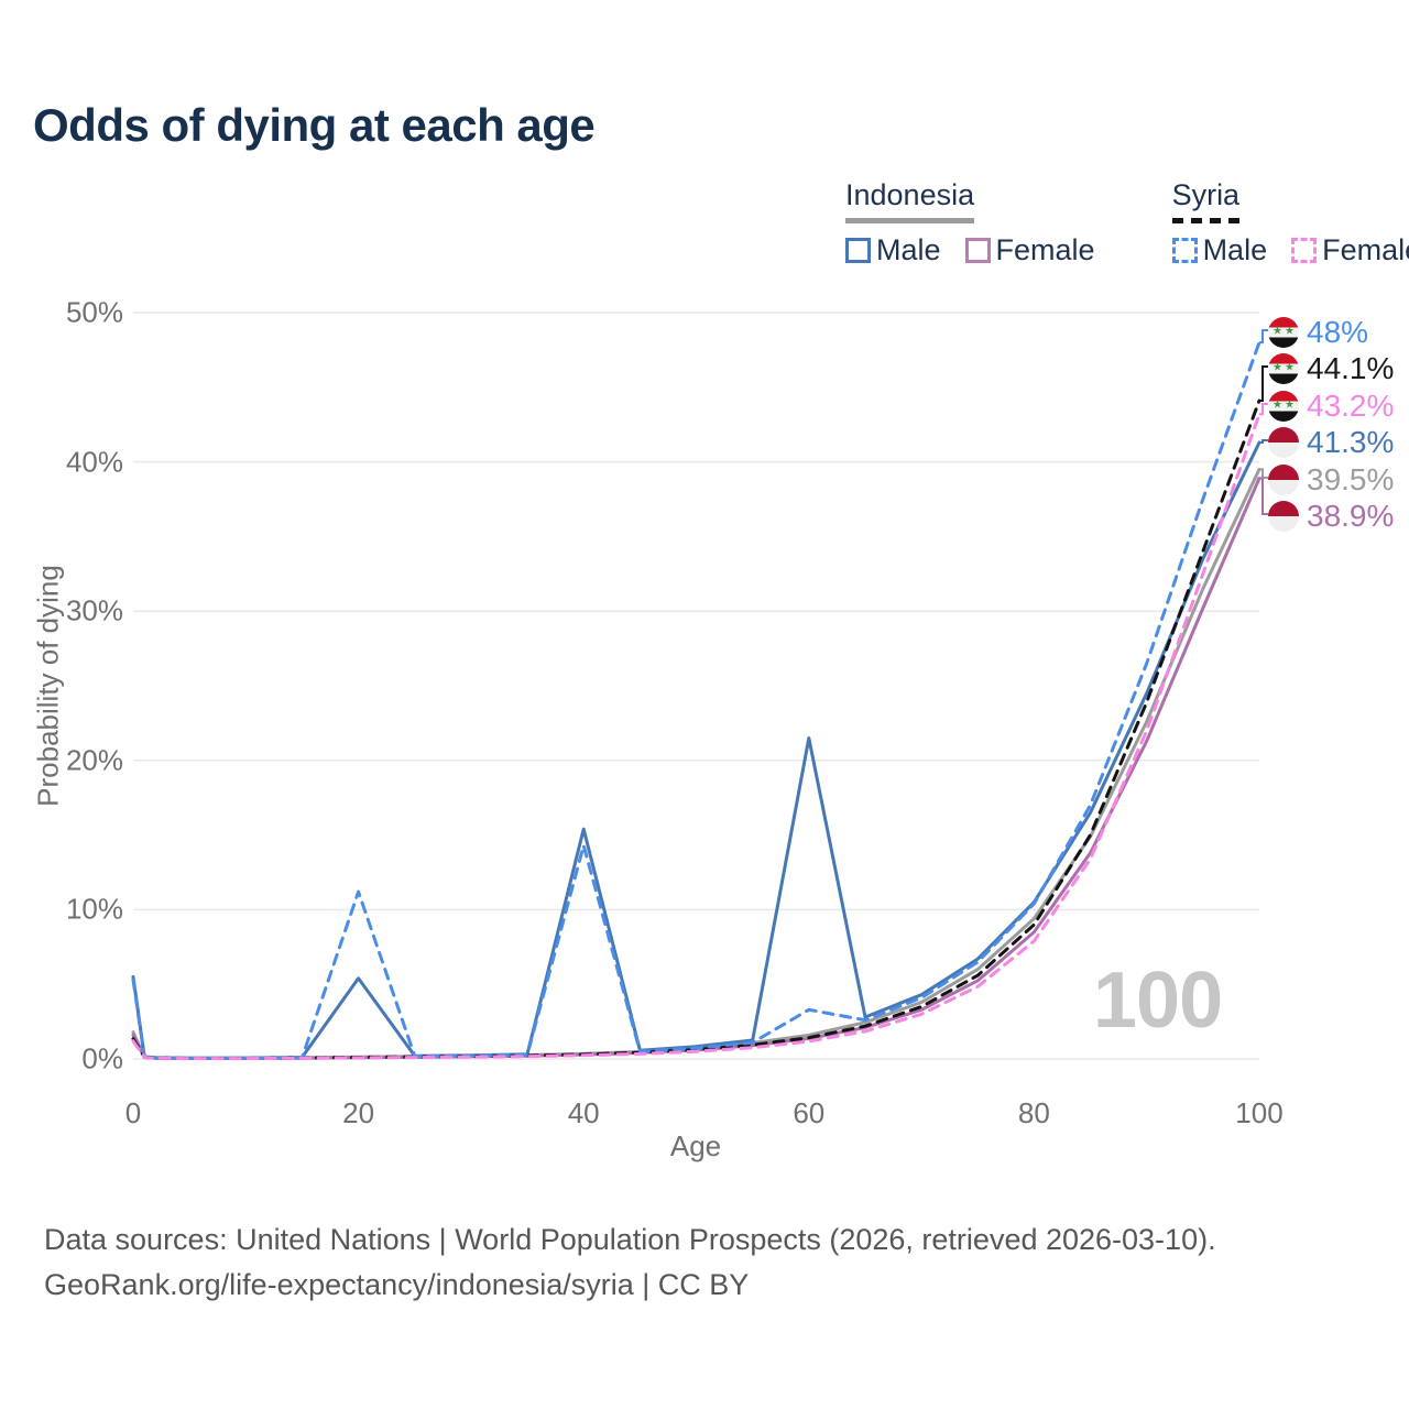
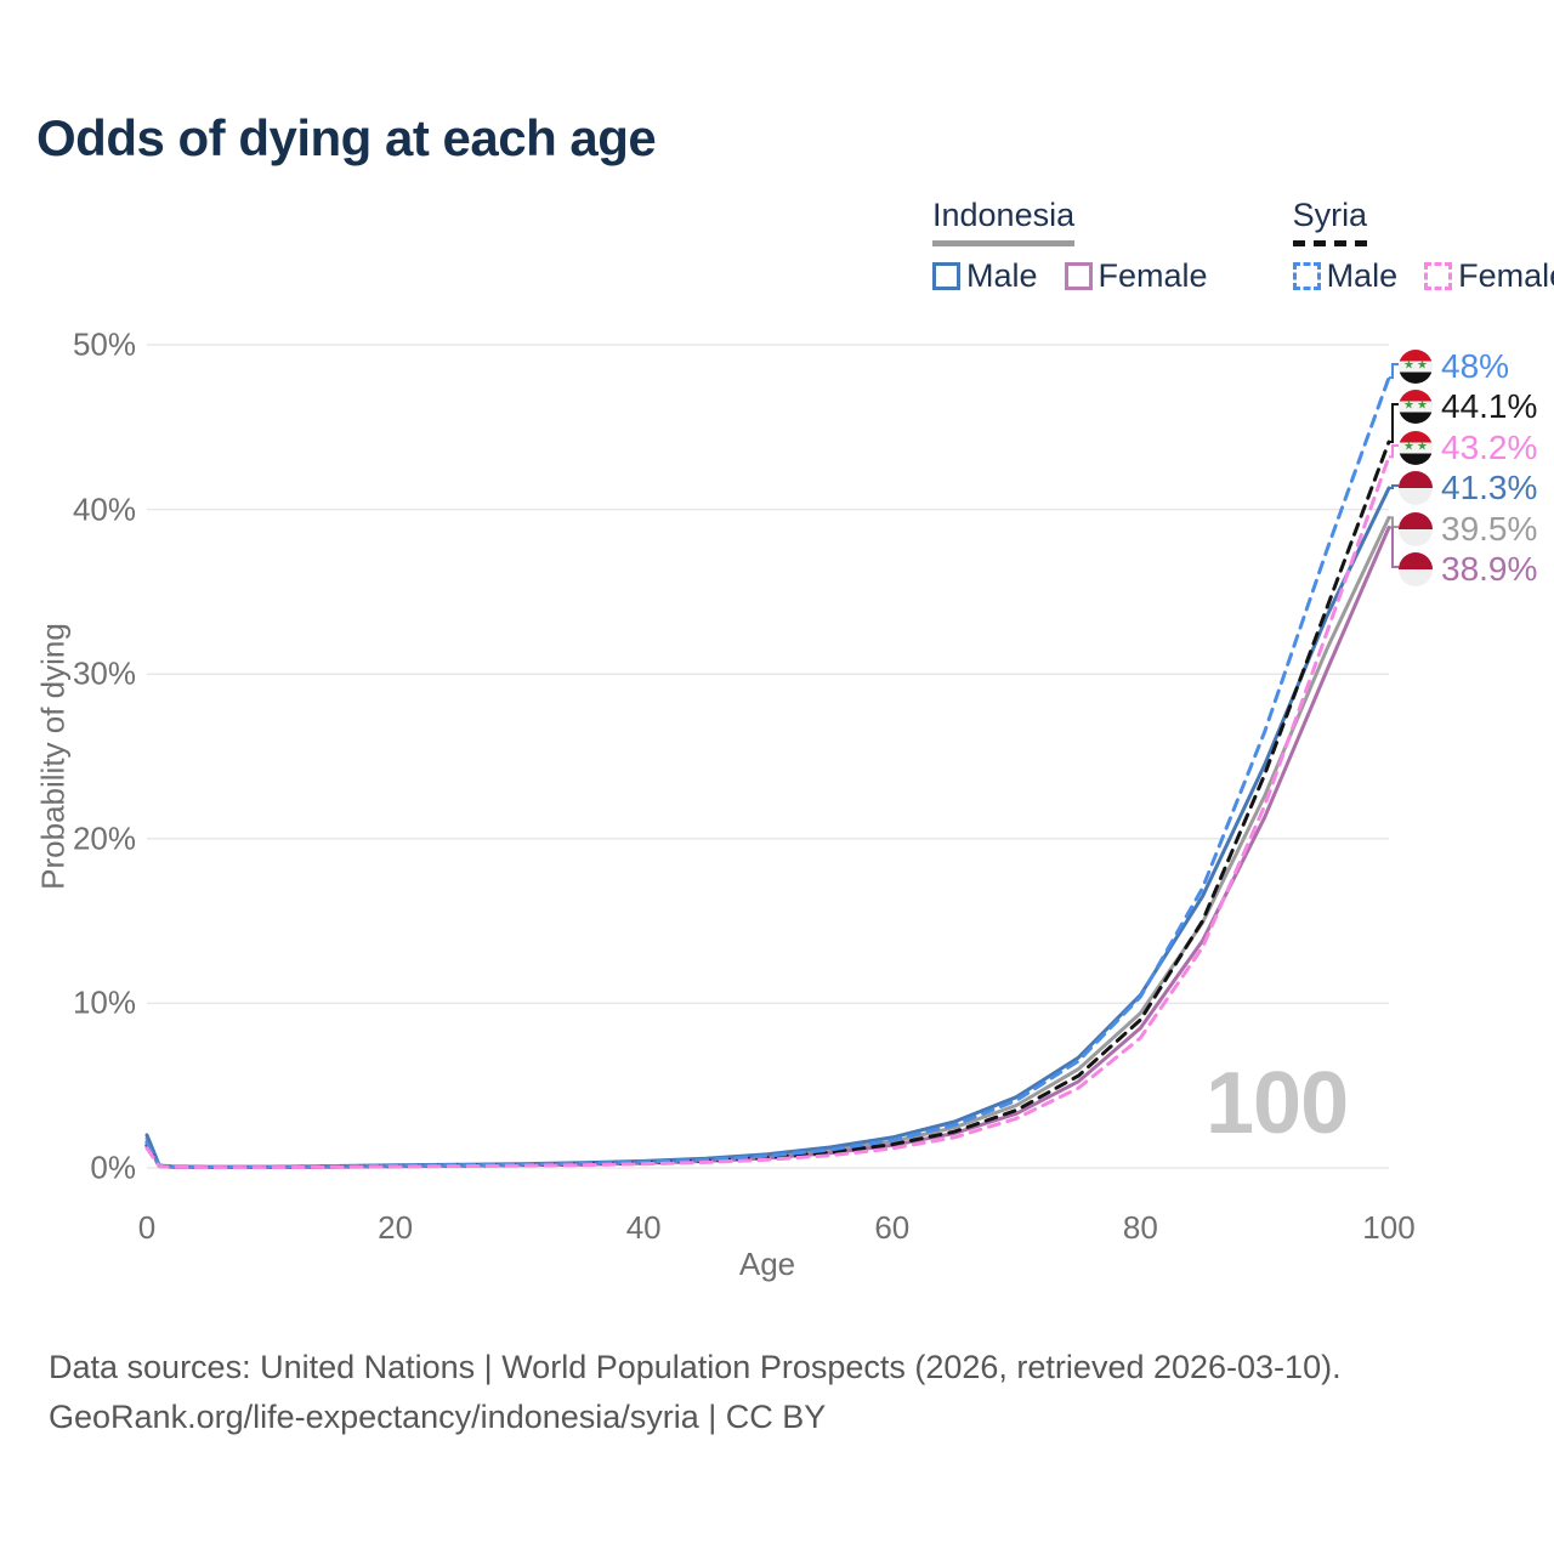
Syria Male/0: 5.3% -> 1.5%
Indonesia Male/0: 5.5% -> 2.0%
Syria Male/20: 11.2% -> 0.1%
Indonesia Male/20: 5.4% -> 0.2%
Syria Male/40: 14.3% -> 0.4%
Indonesia Male/40: 15.4% -> 0.4%
Syria Male/60: 3.3% -> 1.7%
Indonesia Male/60: 21.5% -> 1.9%
